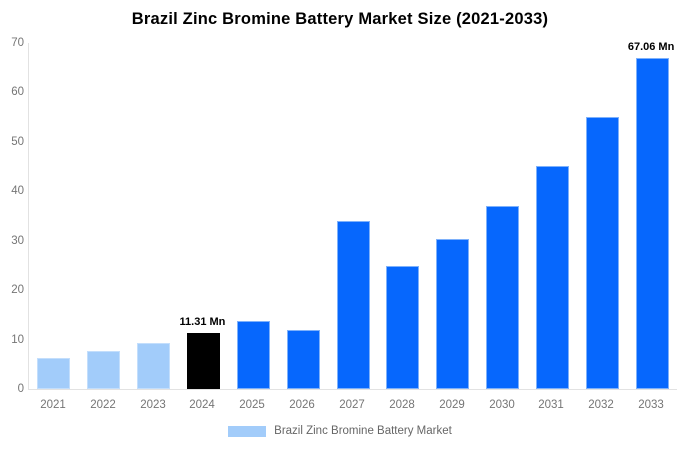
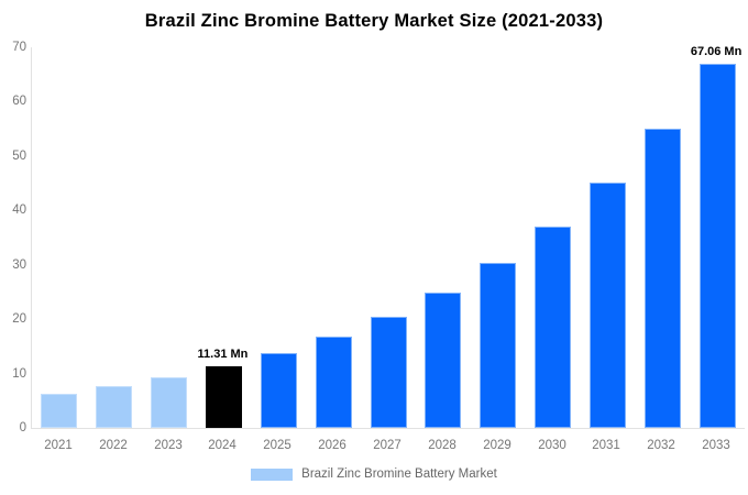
2026: 12 -> 17
2027: 34 -> 20
